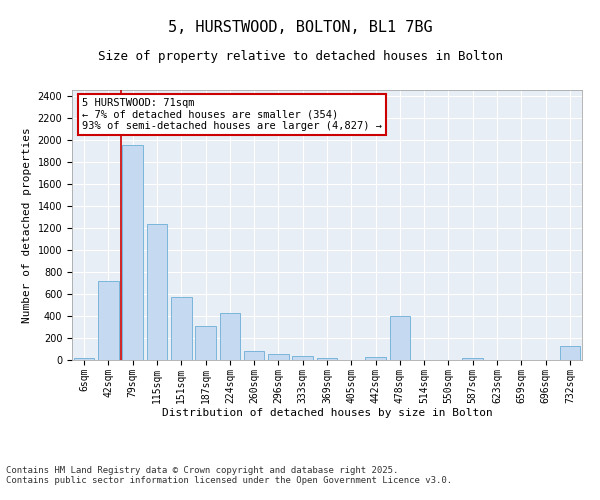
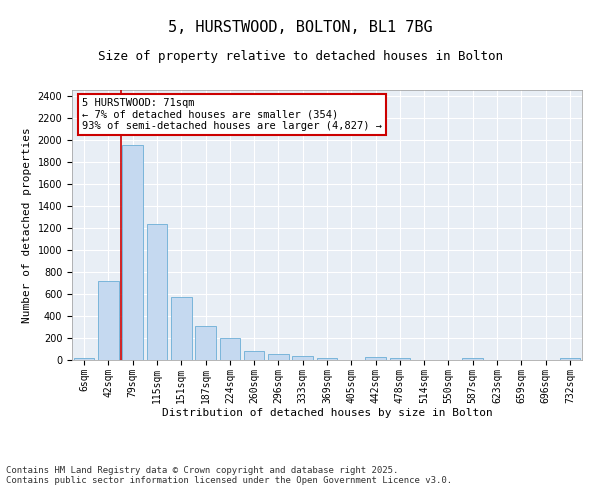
224sqm: 430 -> 200
478sqm: 400 -> 20
732sqm: 130 -> 20
